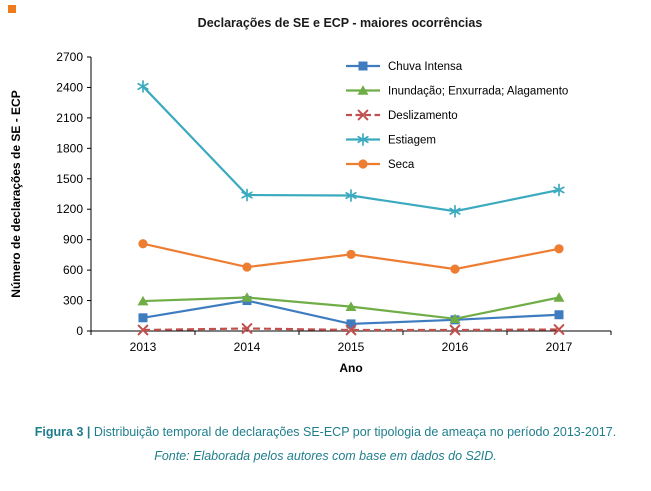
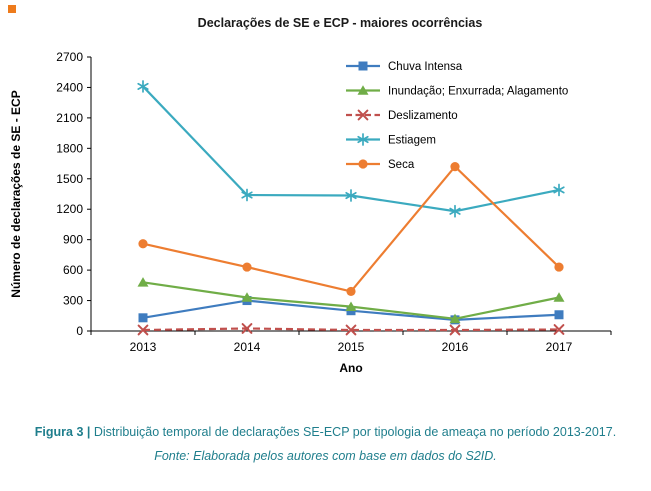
Inundação; Enxurrada; Alagamento/2013: 300 -> 480
Chuva Intensa/2015: 70 -> 200
Seca/2015: 760 -> 390
Seca/2016: 610 -> 1620
Seca/2017: 810 -> 630
